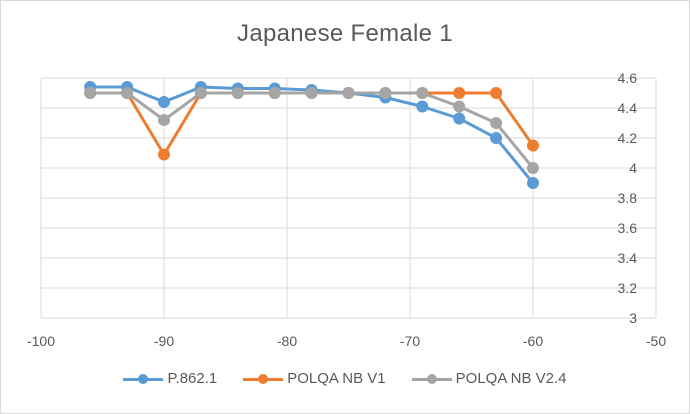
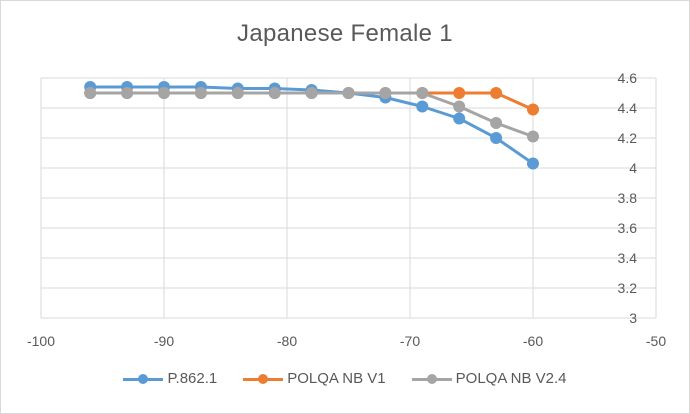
P.862.1/-90: 4.44 -> 4.54
POLQA NB V1/-90: 4.09 -> 4.50
POLQA NB V2.4/-90: 4.32 -> 4.50
P.862.1/-60: 3.90 -> 4.03
POLQA NB V1/-60: 4.15 -> 4.39
POLQA NB V2.4/-60: 4.00 -> 4.21
